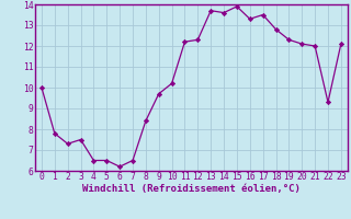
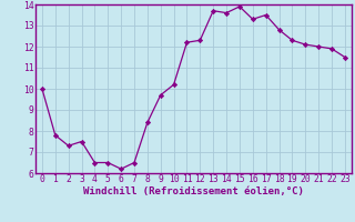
22: 9.3 -> 11.9
23: 12.1 -> 11.5
